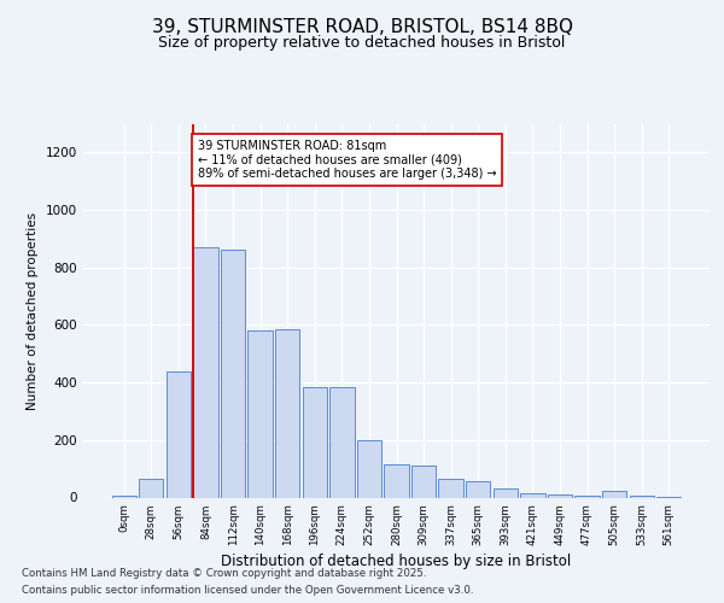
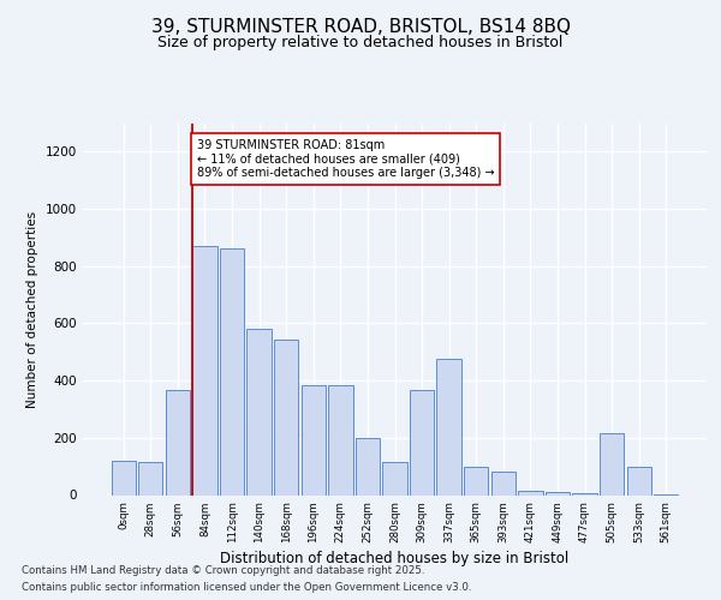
0sqm: 5 -> 120
28sqm: 65 -> 115
56sqm: 440 -> 365
168sqm: 585 -> 545
309sqm: 110 -> 365
337sqm: 65 -> 475
365sqm: 55 -> 100
393sqm: 30 -> 80
505sqm: 25 -> 215
533sqm: 5 -> 100
